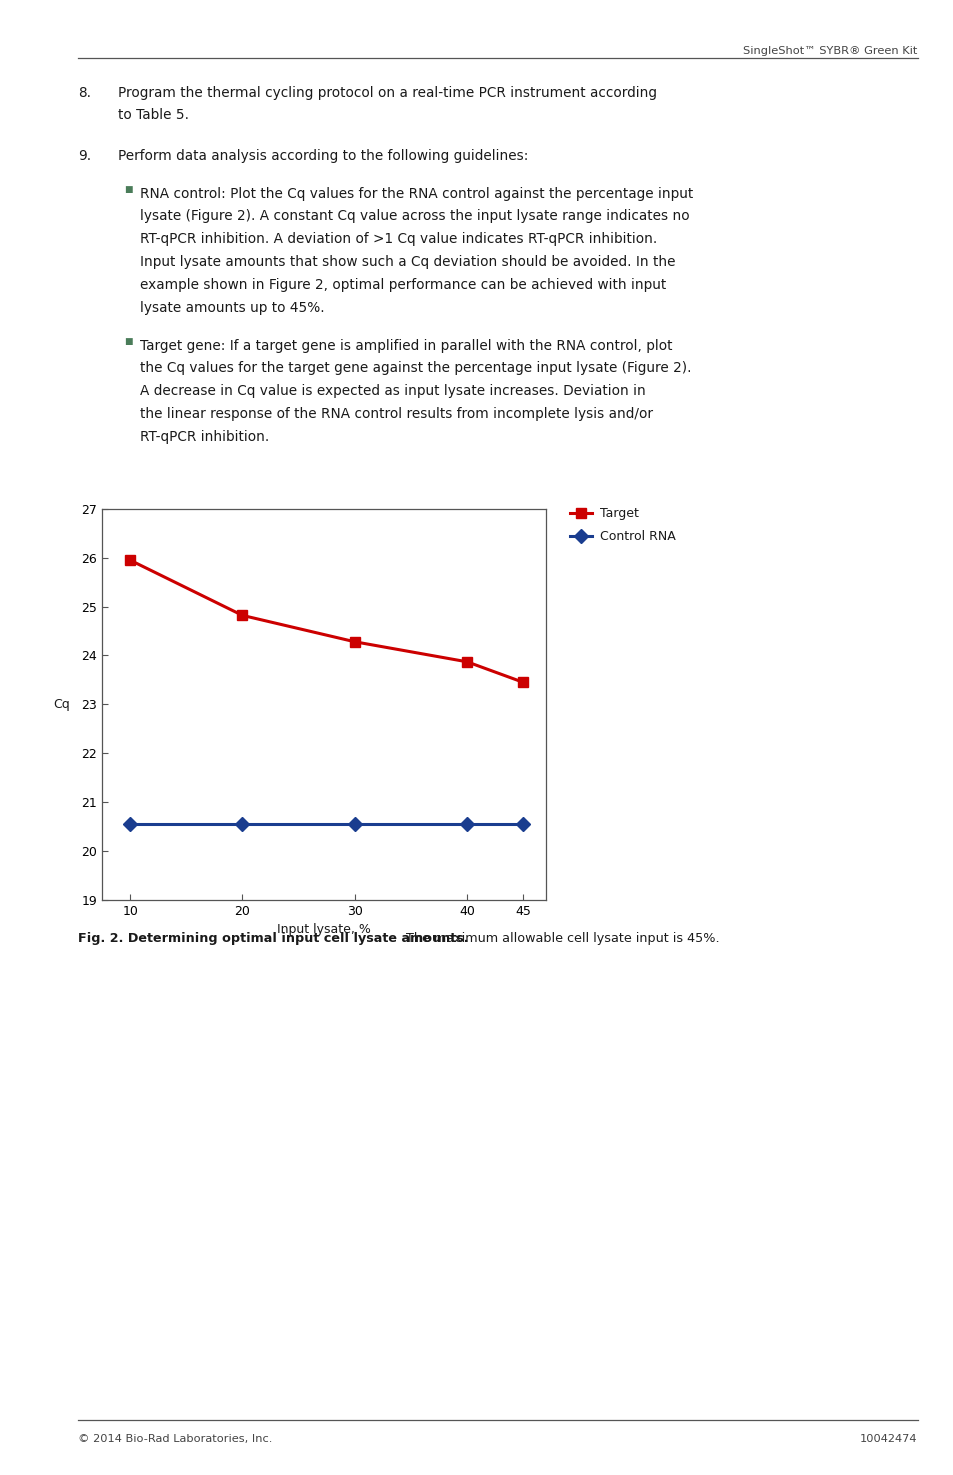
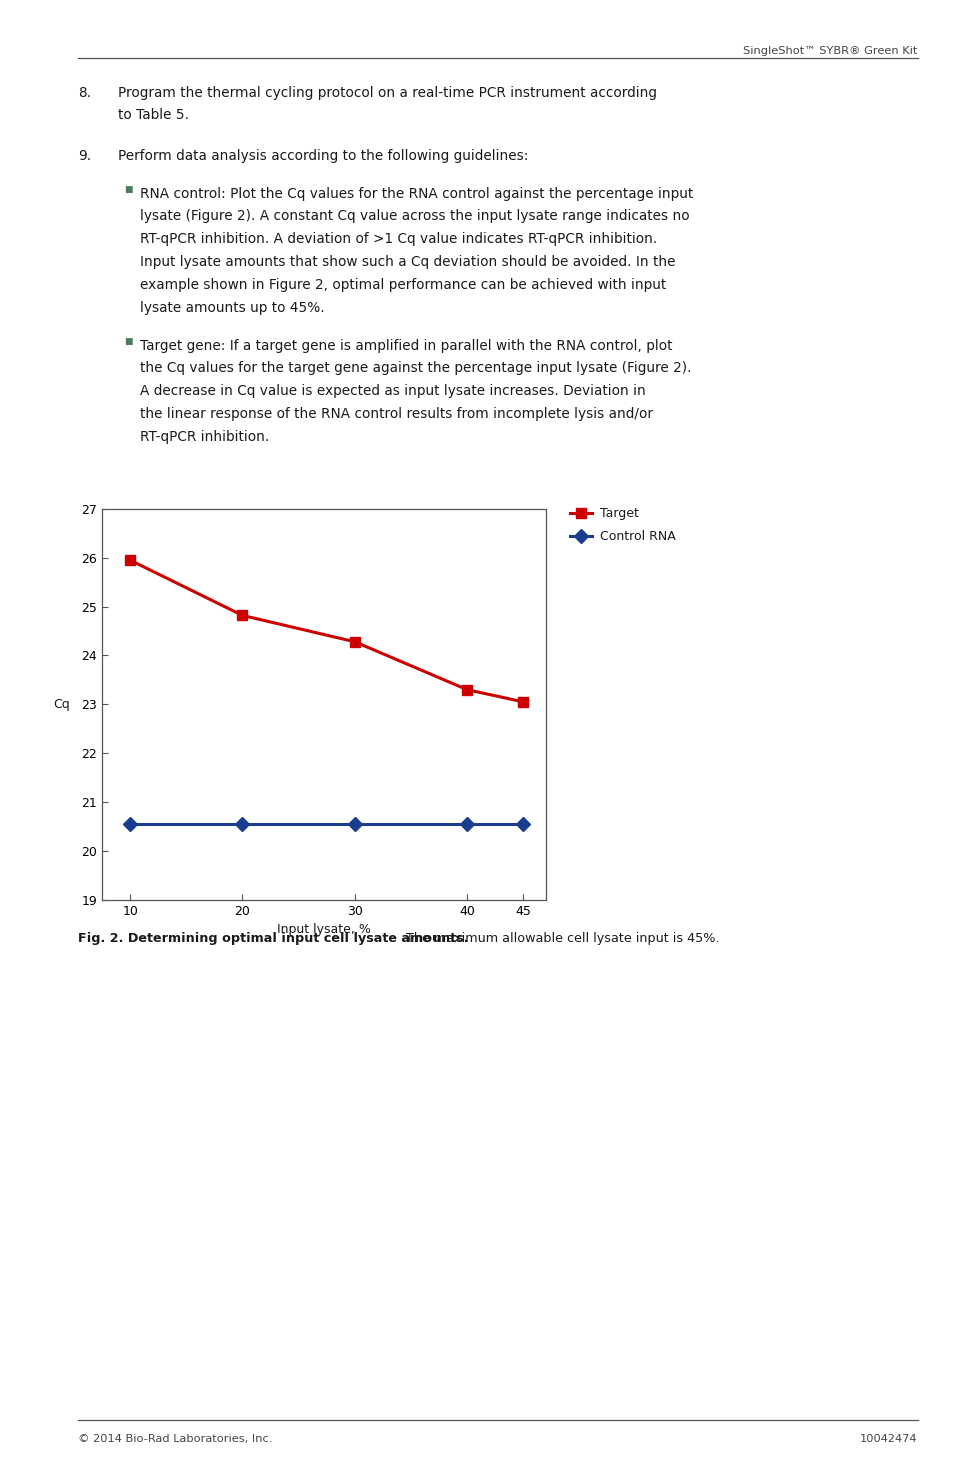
Target/40: 23.87 -> 23.30
Target/45: 23.45 -> 23.05
